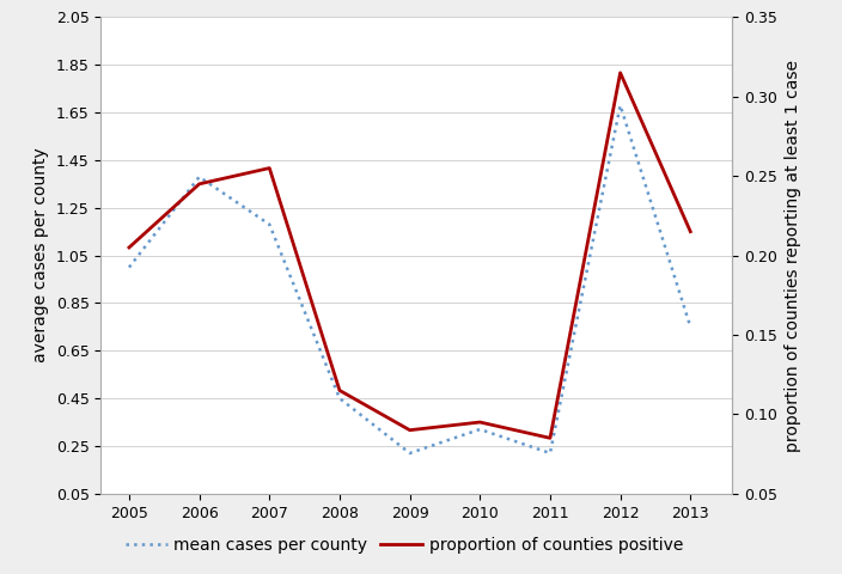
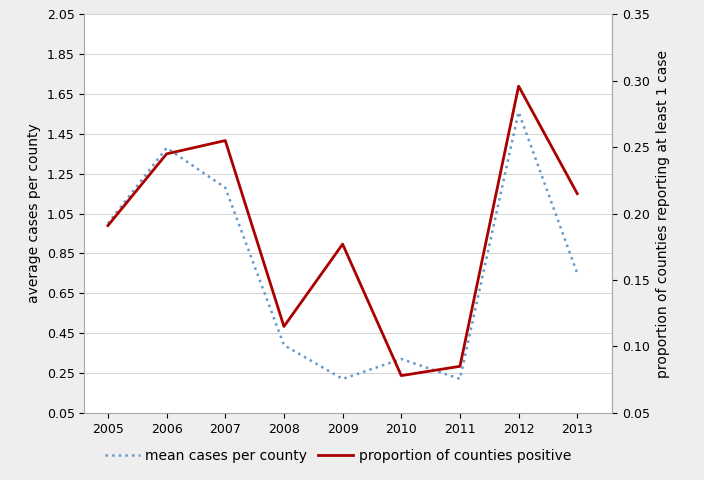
proportion of counties positive/2005: 0.205 -> 0.191
mean cases per county/2008: 0.45 -> 0.39
proportion of counties positive/2009: 0.090 -> 0.177
proportion of counties positive/2010: 0.095 -> 0.078
mean cases per county/2012: 1.68 -> 1.56
proportion of counties positive/2012: 0.315 -> 0.296
